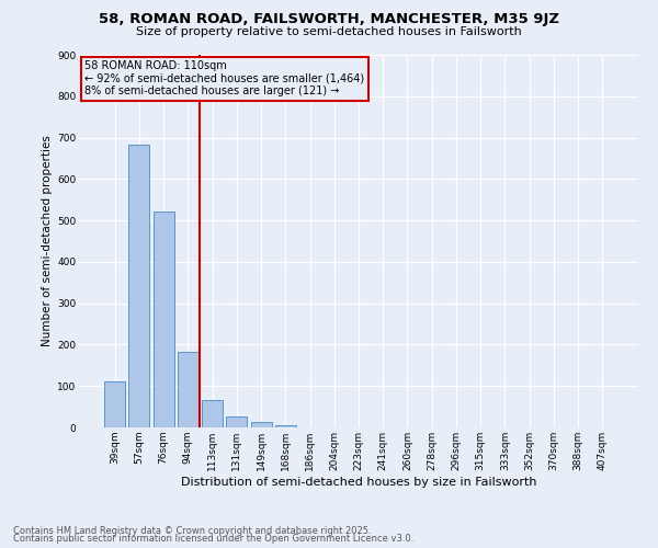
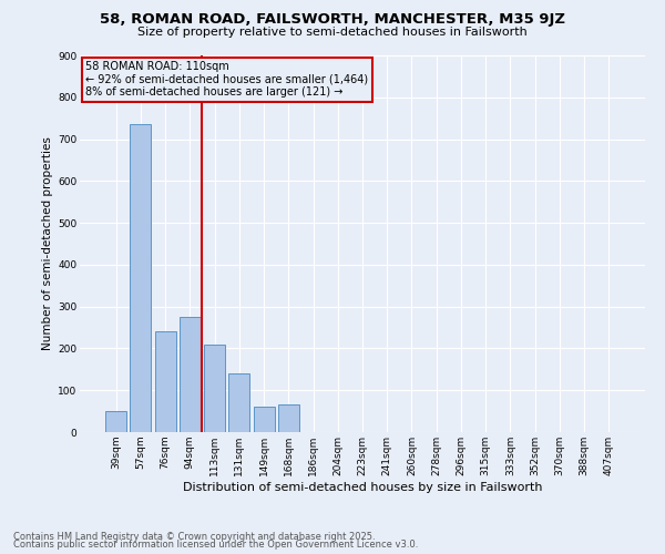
39sqm: 112 -> 50
57sqm: 682 -> 735
76sqm: 521 -> 240
94sqm: 182 -> 275
113sqm: 65 -> 210
131sqm: 27 -> 140
149sqm: 12 -> 60
168sqm: 6 -> 65
